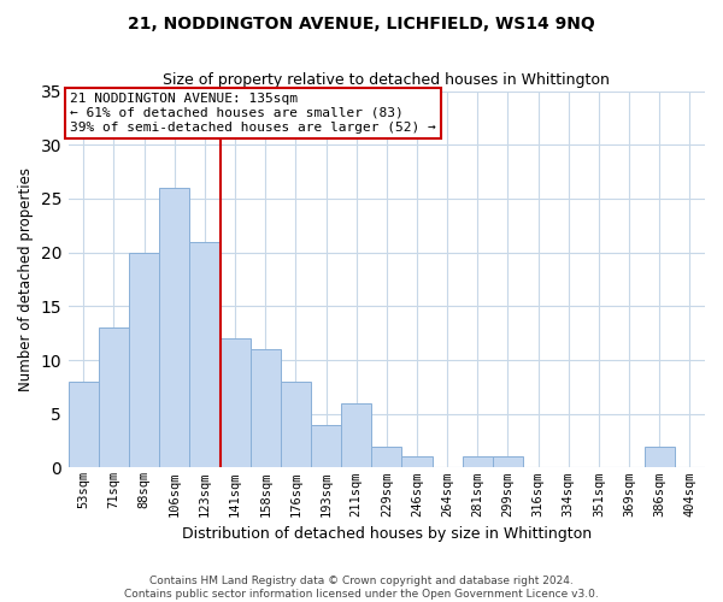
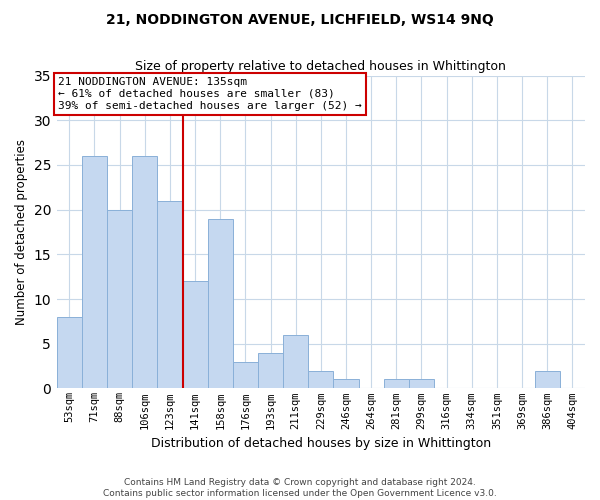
71sqm: 13 -> 26
158sqm: 11 -> 19
176sqm: 8 -> 3
